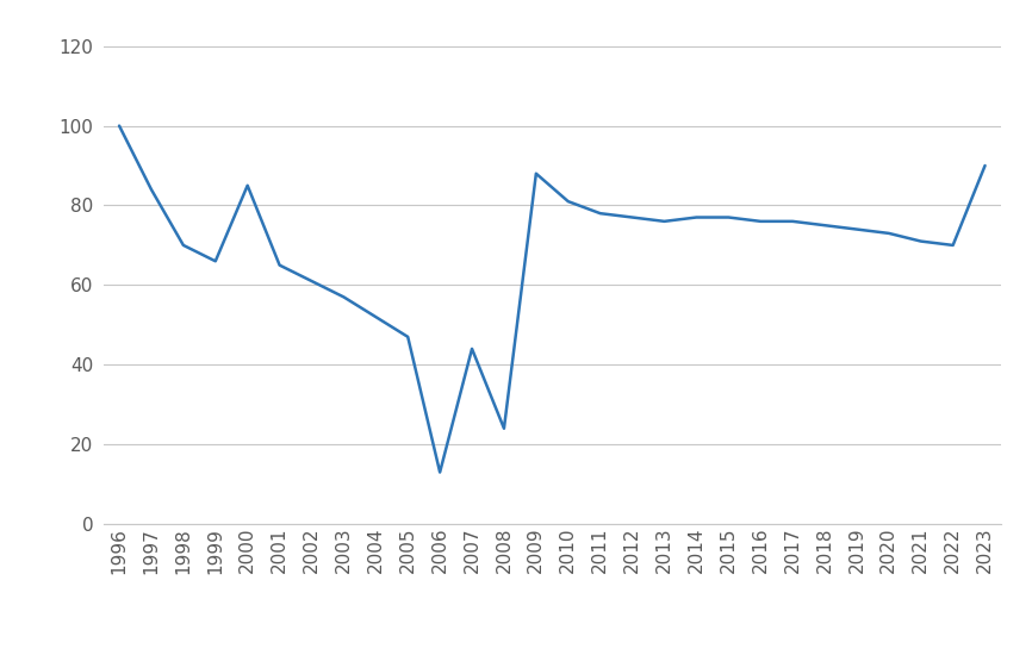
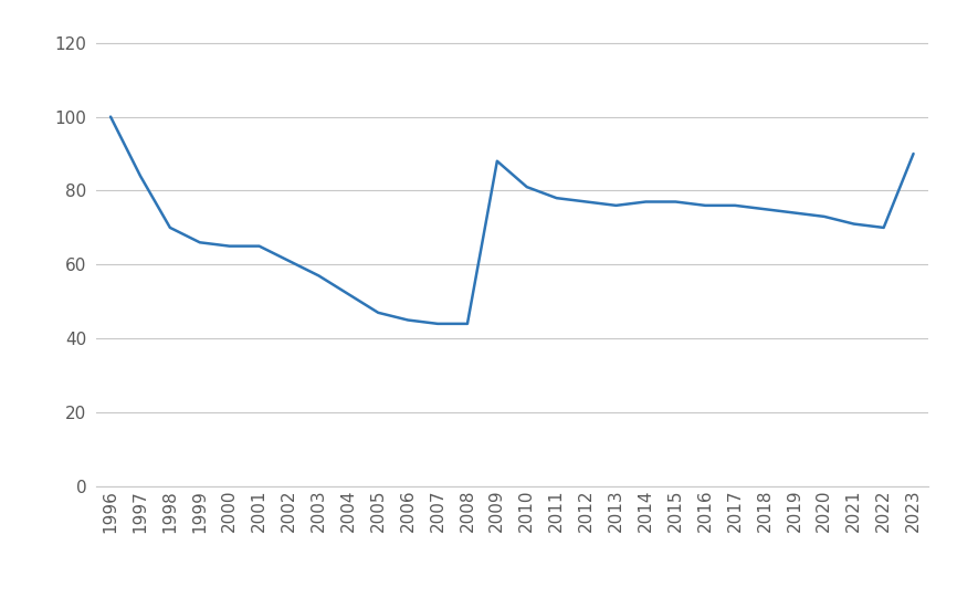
2000: 85 -> 65
2006: 13 -> 45
2008: 24 -> 44
